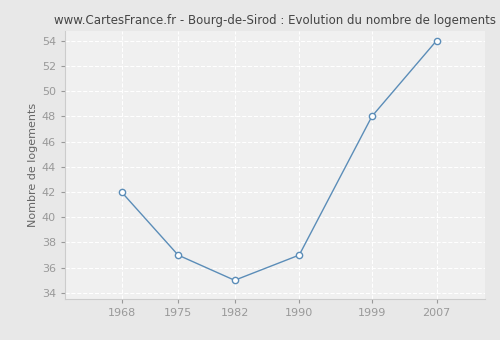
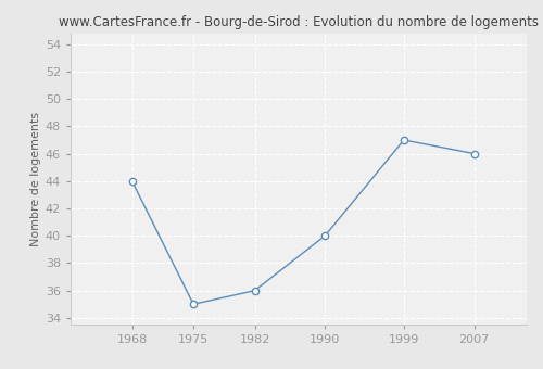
1968: 42 -> 44
1975: 37 -> 35
1982: 35 -> 36
1990: 37 -> 40
1999: 48 -> 47
2007: 54 -> 46
